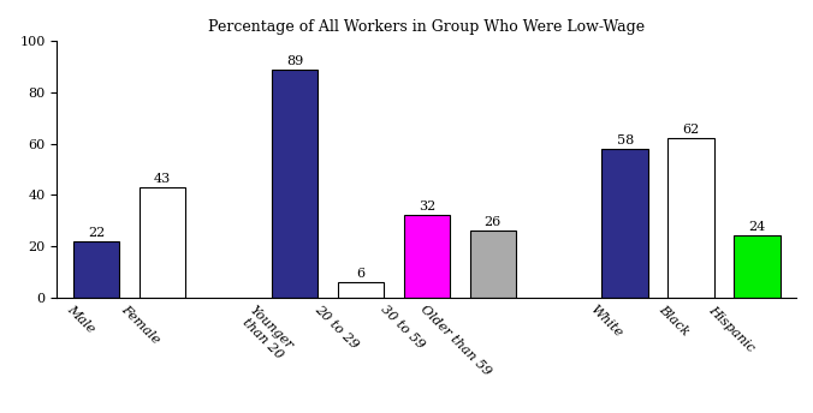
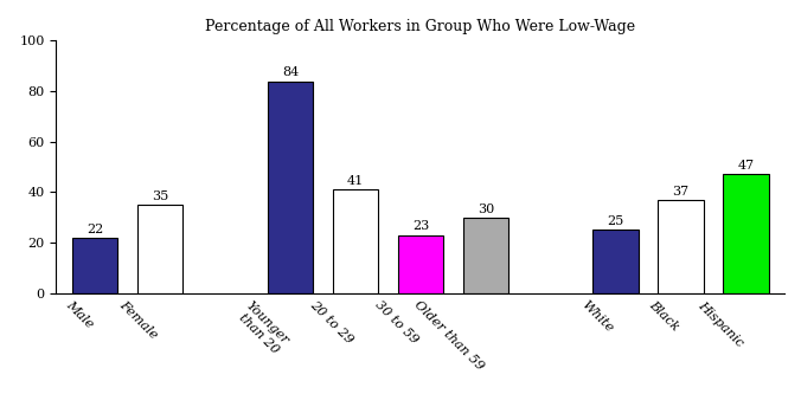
Female: 43 -> 35
Younger than 20: 89 -> 84
20 to 29: 6 -> 41
30 to 59: 32 -> 23
Older than 59: 26 -> 30
White: 58 -> 25
Black: 62 -> 37
Hispanic: 24 -> 47
